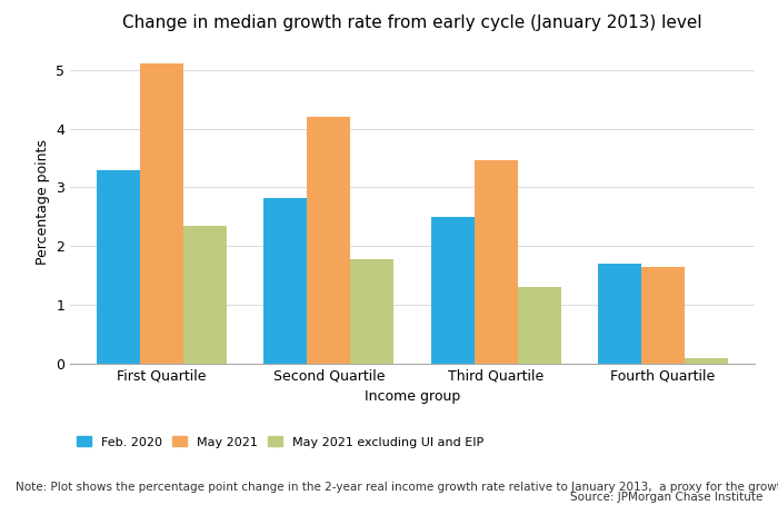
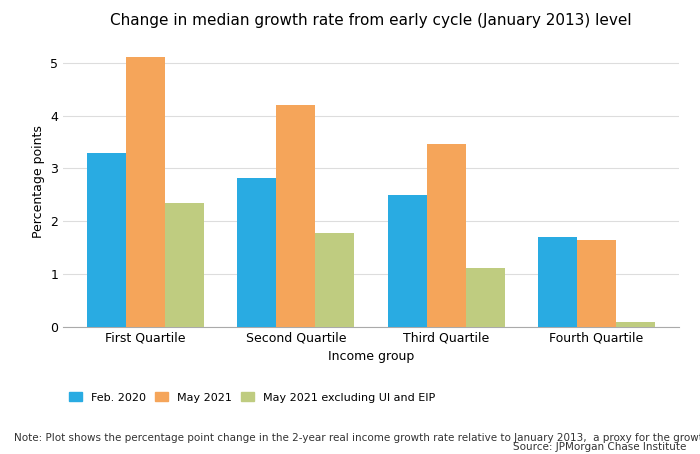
May 2021 excluding UI and EIP/Third Quartile: 1.30 -> 1.12
